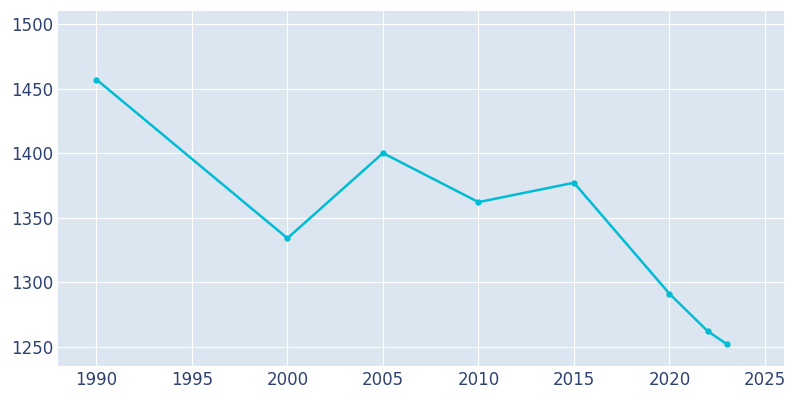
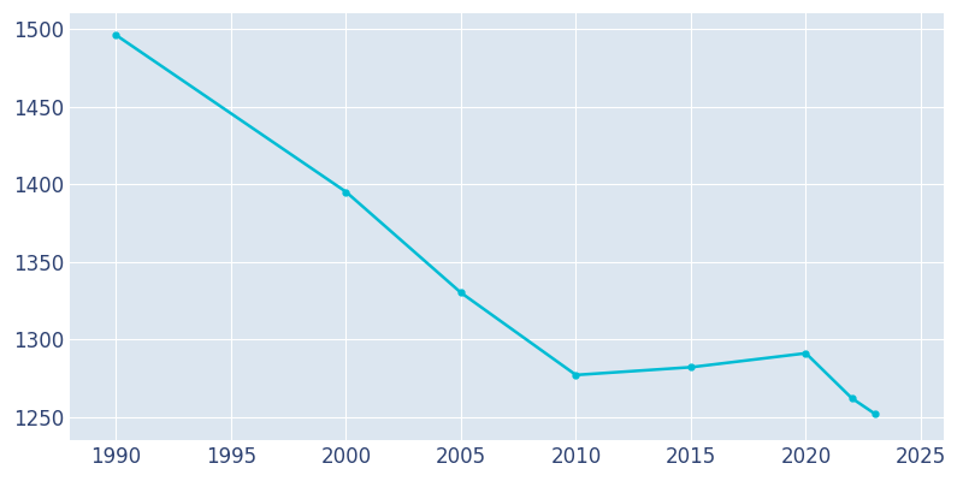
1990: 1457 -> 1496
2000: 1334 -> 1395
2005: 1400 -> 1330
2010: 1362 -> 1277
2015: 1377 -> 1282
